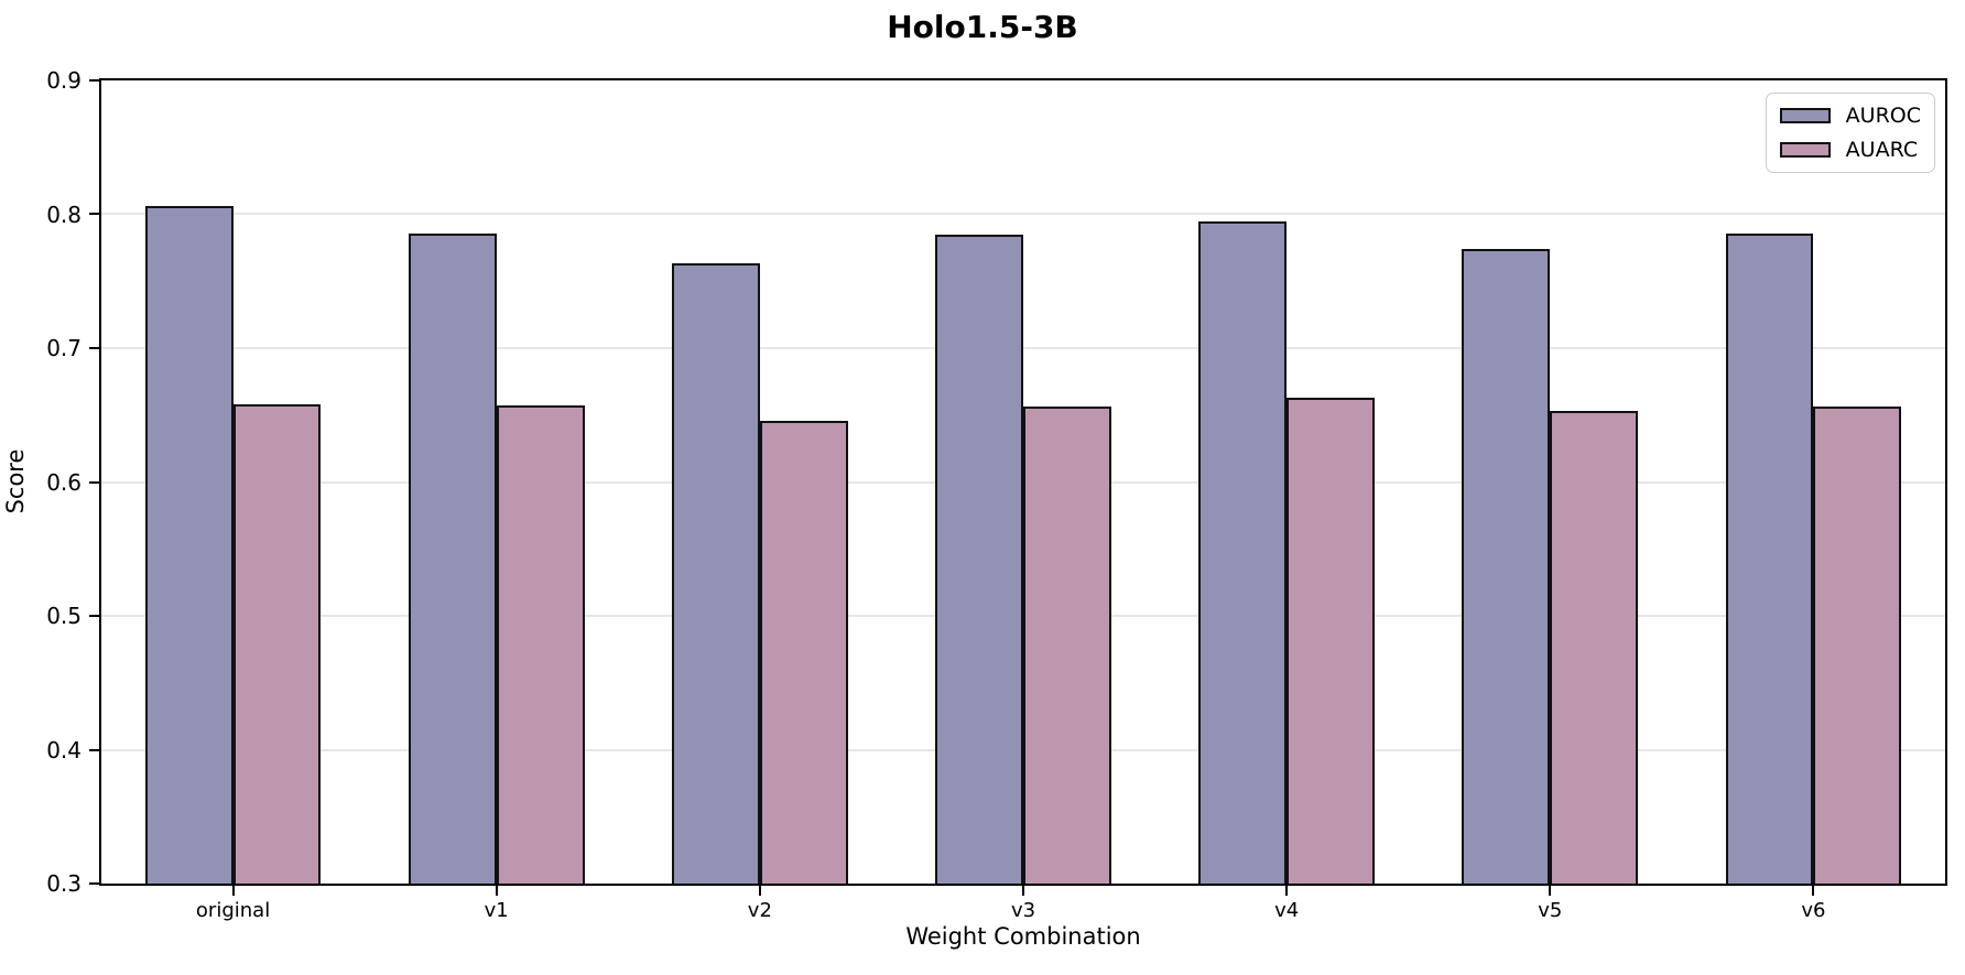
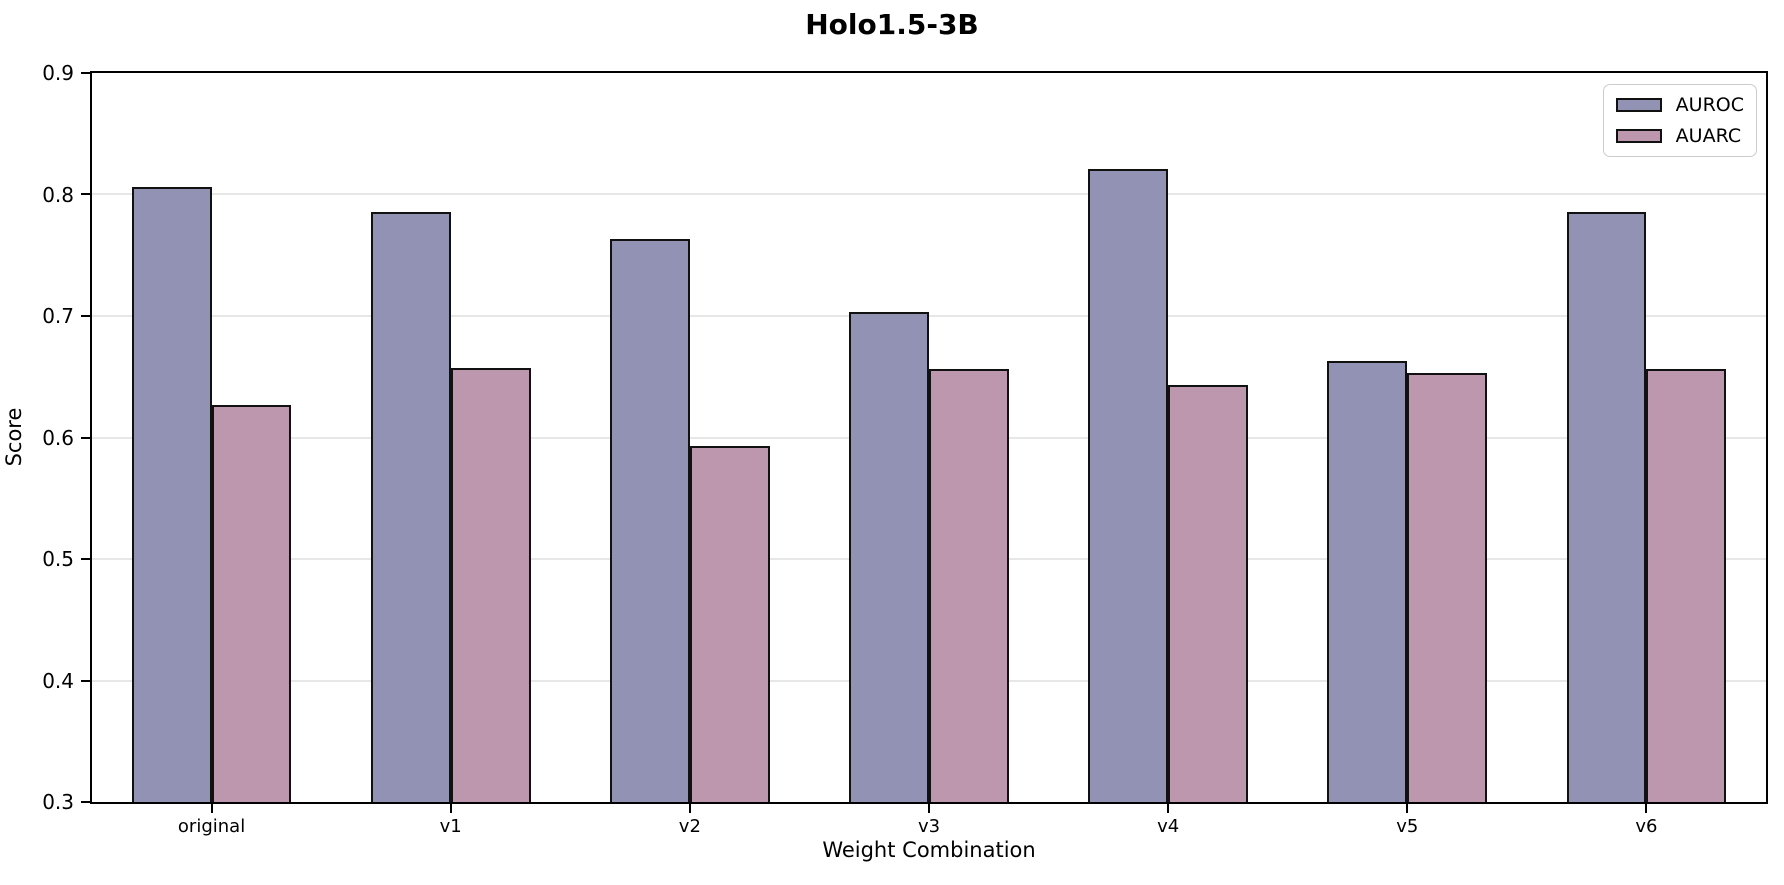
AUARC/original: 0.658 -> 0.627
AUARC/v2: 0.646 -> 0.593
AUROC/v3: 0.785 -> 0.703
AUROC/v4: 0.795 -> 0.821
AUARC/v4: 0.663 -> 0.643
AUROC/v5: 0.774 -> 0.663
